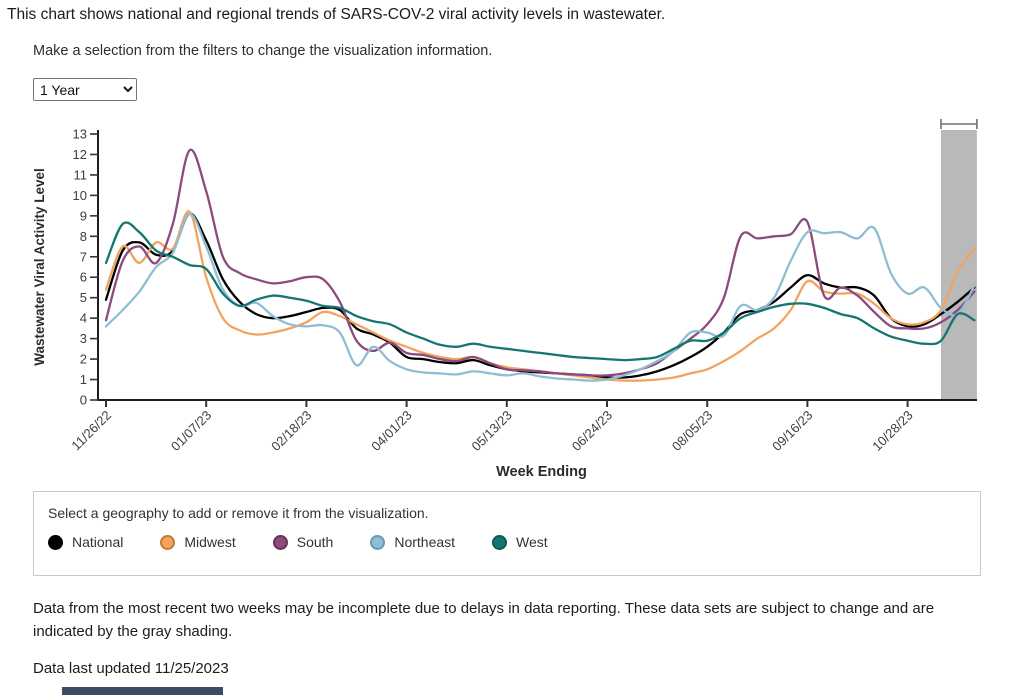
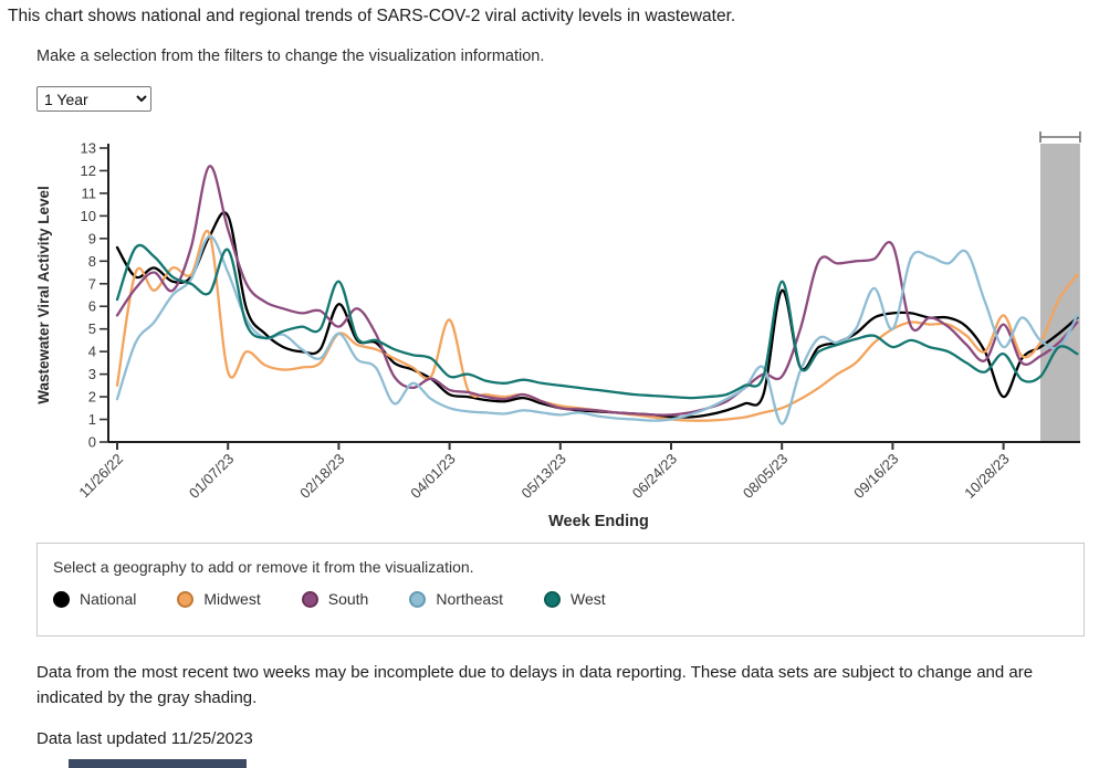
National/11/26/22: 4.9 -> 8.6
Midwest/11/26/22: 5.4 -> 2.5
South/11/26/22: 3.9 -> 5.6
Northeast/11/26/22: 3.6 -> 1.9
West/11/26/22: 6.7 -> 6.3
National/01/07/23: 7.8 -> 10.0
Midwest/01/07/23: 6.0 -> 3.1
South/01/07/23: 10.2 -> 9.4
West/01/07/23: 6.4 -> 8.5
National/02/18/23: 4.3 -> 6.1
Midwest/02/18/23: 3.8 -> 4.8
South/02/18/23: 6.0 -> 5.1
Northeast/02/18/23: 3.6 -> 4.8
West/02/18/23: 4.8 -> 7.1
Midwest/04/01/23: 2.6 -> 5.4
West/04/01/23: 3.3 -> 2.9
National/08/05/23: 2.6 -> 6.7
South/08/05/23: 3.7 -> 2.9
Northeast/08/05/23: 3.3 -> 0.8
West/08/05/23: 2.9 -> 7.1
National/09/16/23: 6.1 -> 5.7
Midwest/09/16/23: 5.8 -> 5.0
Northeast/09/16/23: 8.2 -> 5.0
West/09/16/23: 4.7 -> 4.2
National/10/28/23: 3.6 -> 2.0
Midwest/10/28/23: 3.7 -> 5.6
South/10/28/23: 3.5 -> 5.2
Northeast/10/28/23: 5.2 -> 4.2
West/10/28/23: 2.9 -> 3.9
